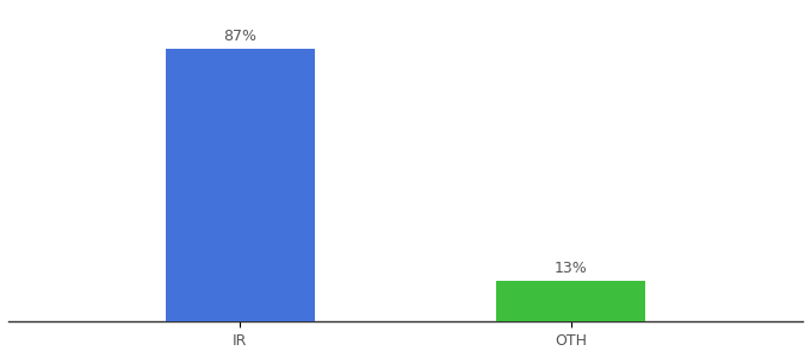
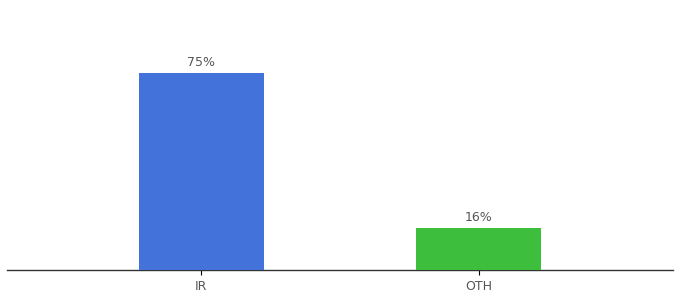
IR: 87% -> 75%
OTH: 13% -> 16%
